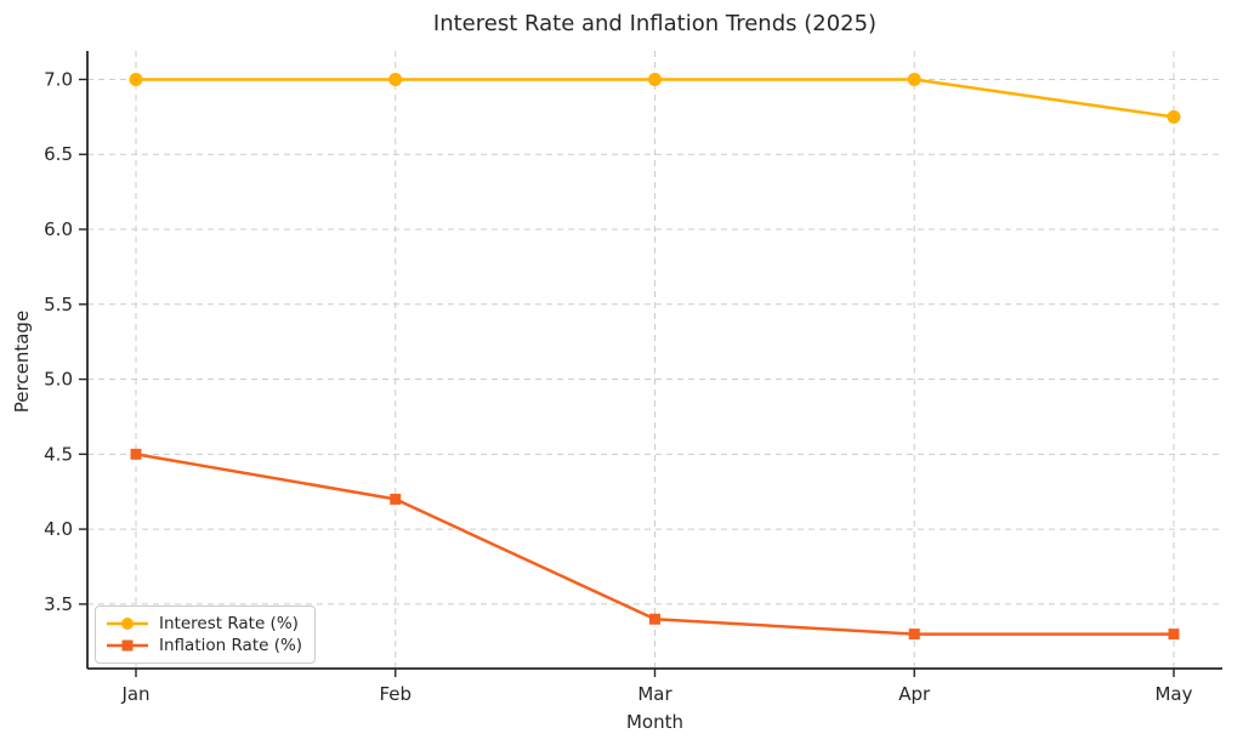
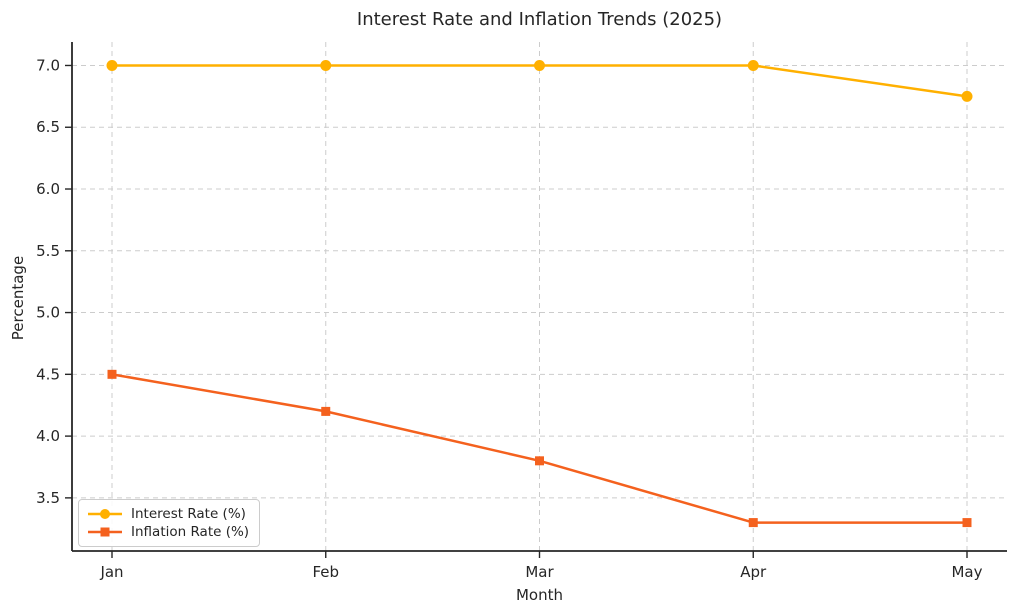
Inflation Rate (%)/Mar: 3.4 -> 3.8
